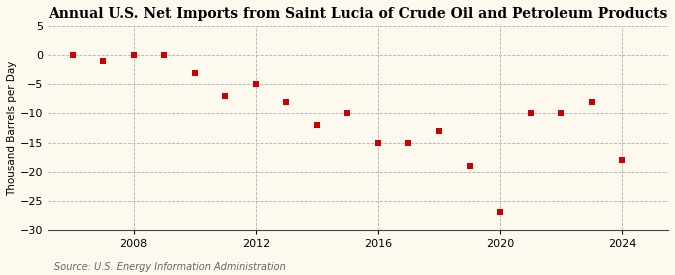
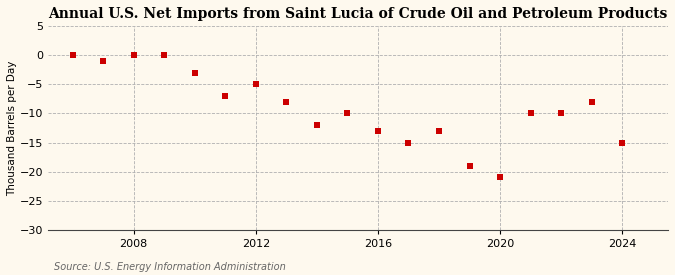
2016: -15 -> -13
2020: -27 -> -21
2024: -18 -> -15
